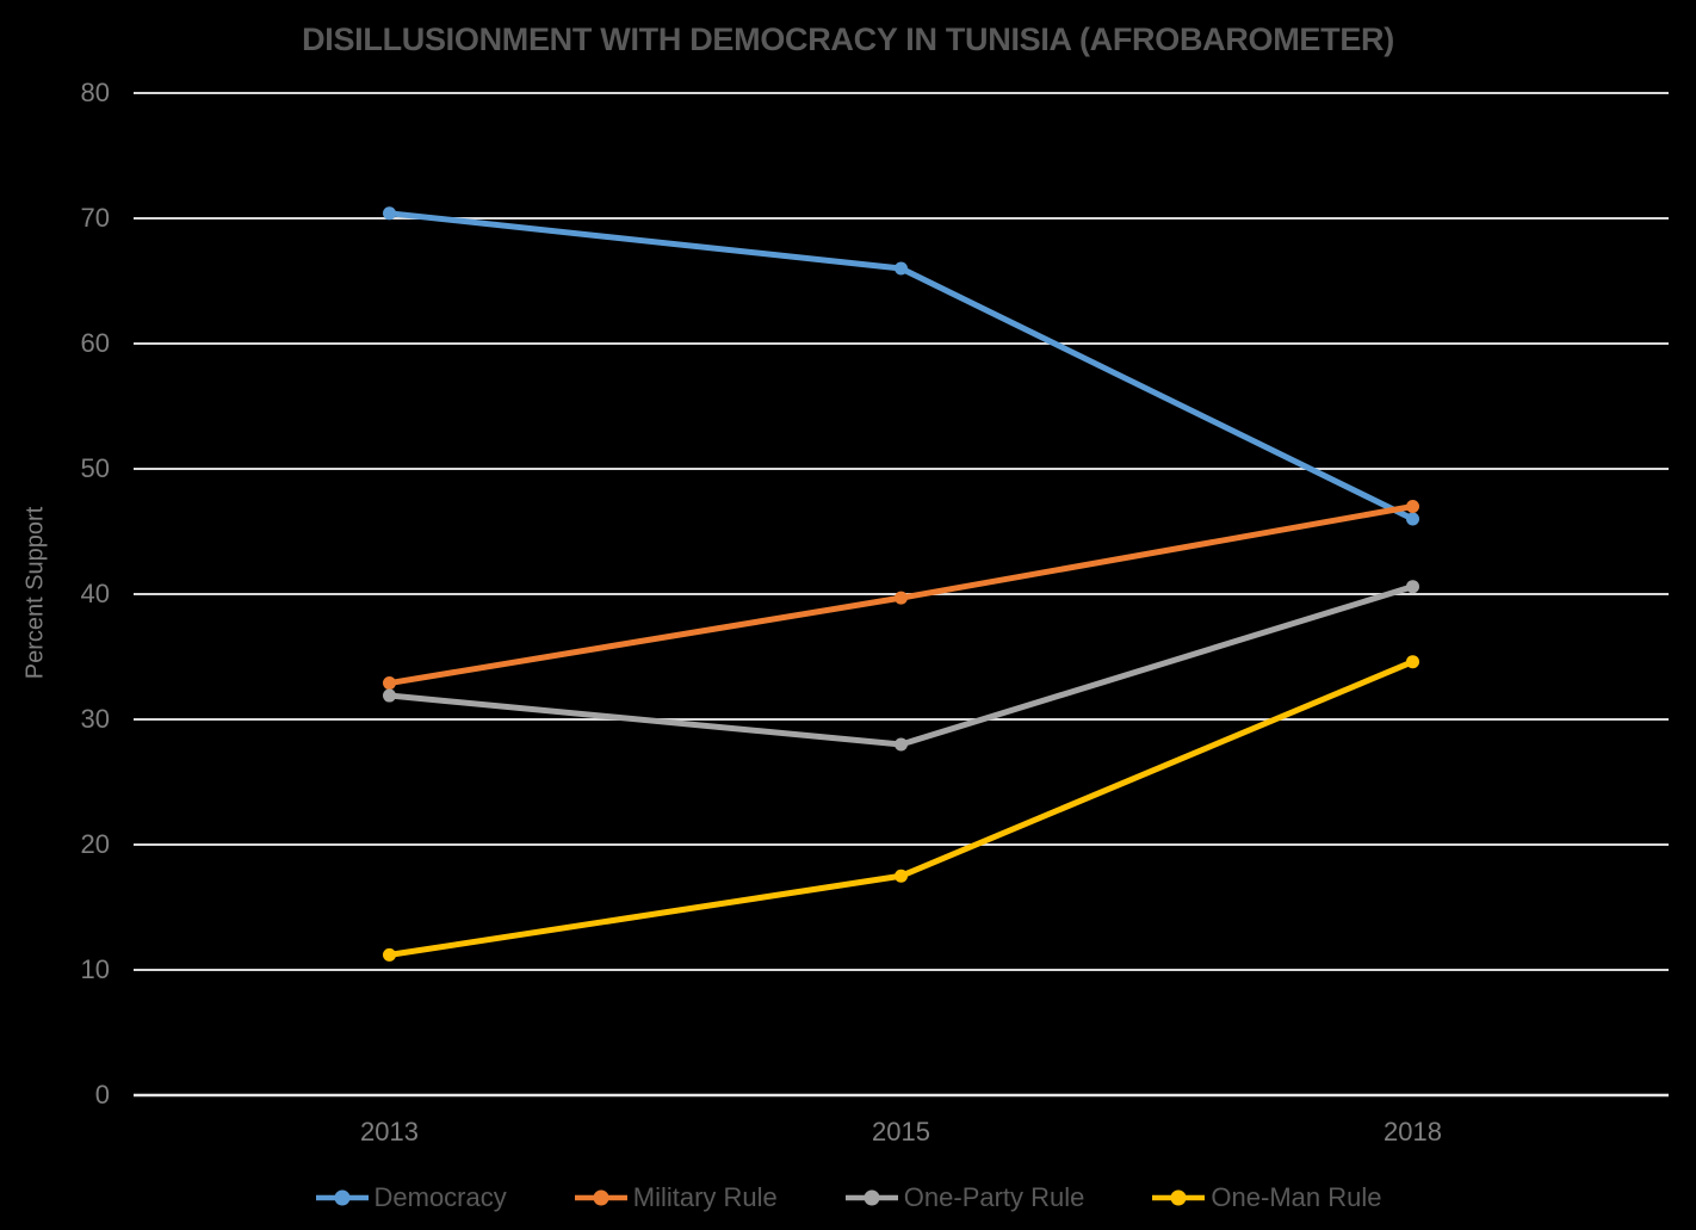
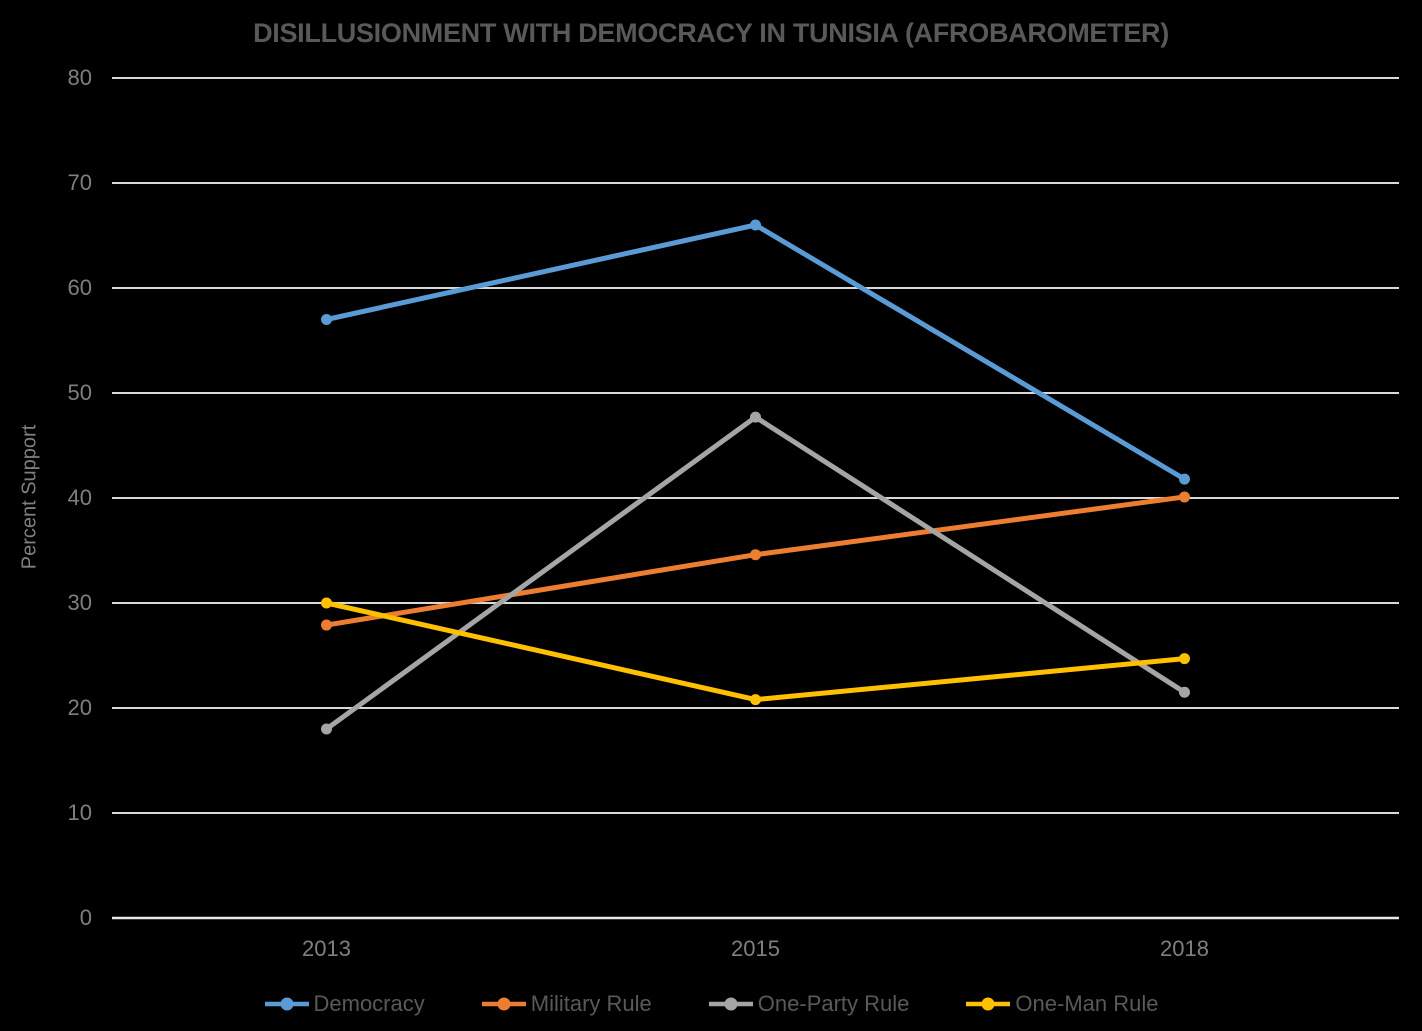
Democracy/2013: 70.4 -> 57.0
Military Rule/2013: 32.9 -> 27.9
One-Party Rule/2013: 31.9 -> 18.0
One-Man Rule/2013: 11.2 -> 30.0
Military Rule/2015: 39.7 -> 34.6
One-Party Rule/2015: 28.0 -> 47.7
One-Man Rule/2015: 17.5 -> 20.8
Democracy/2018: 46.0 -> 41.8
Military Rule/2018: 47.0 -> 40.1
One-Party Rule/2018: 40.6 -> 21.5
One-Man Rule/2018: 34.6 -> 24.7
